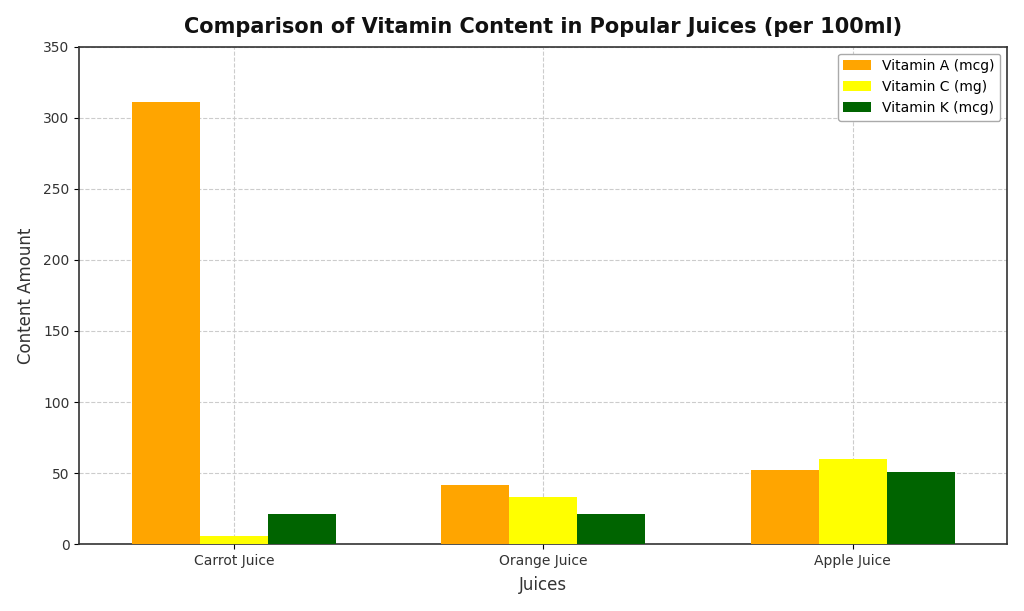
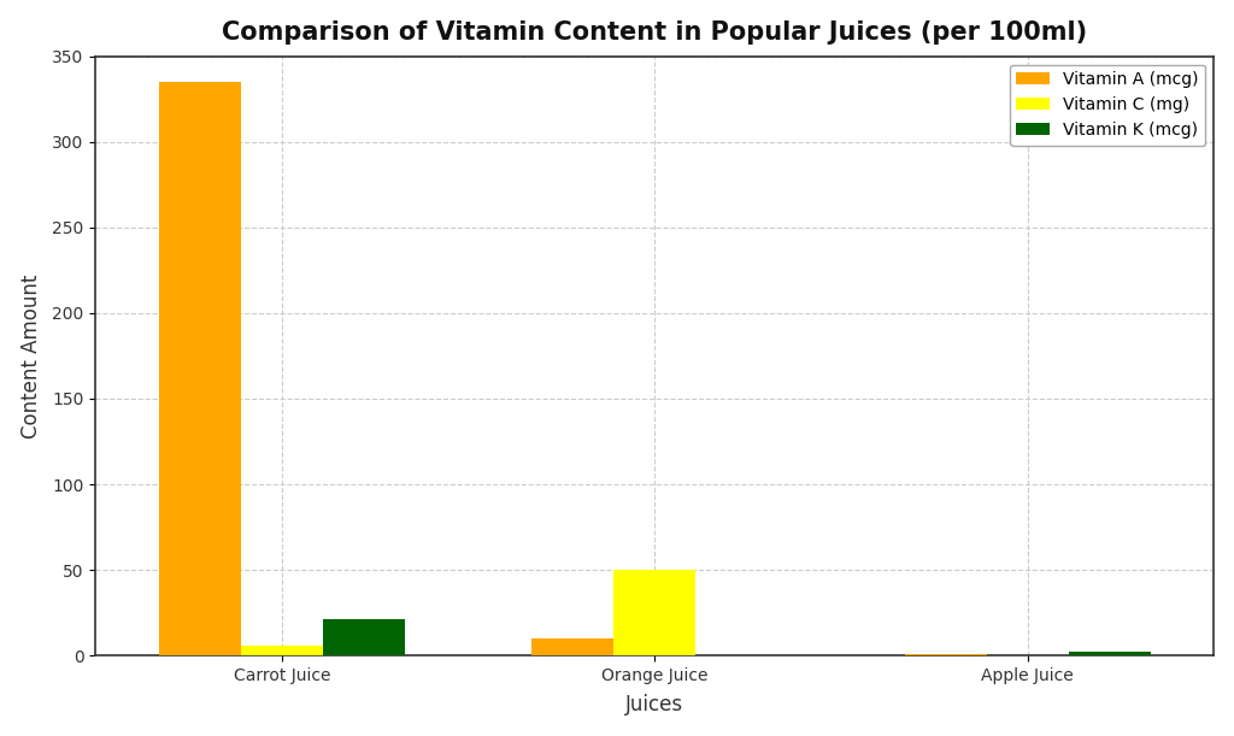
Vitamin A (mcg)/Carrot Juice: 311 -> 335
Vitamin A (mcg)/Orange Juice: 42 -> 10
Vitamin C (mg)/Orange Juice: 33 -> 50
Vitamin K (mcg)/Orange Juice: 21 -> 0
Vitamin A (mcg)/Apple Juice: 52 -> 1
Vitamin C (mg)/Apple Juice: 60 -> 0
Vitamin K (mcg)/Apple Juice: 51 -> 2
